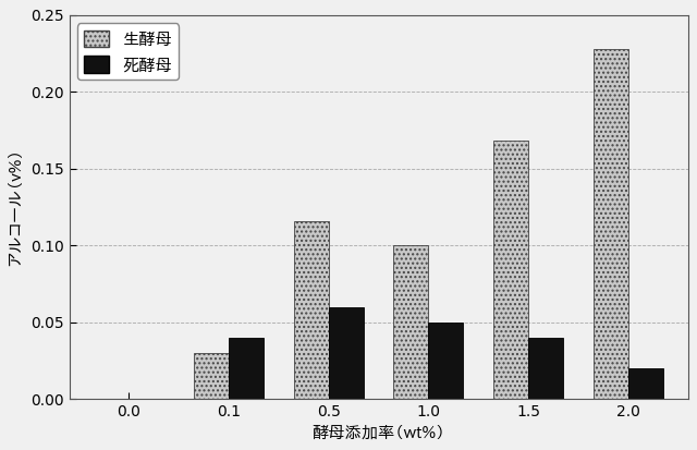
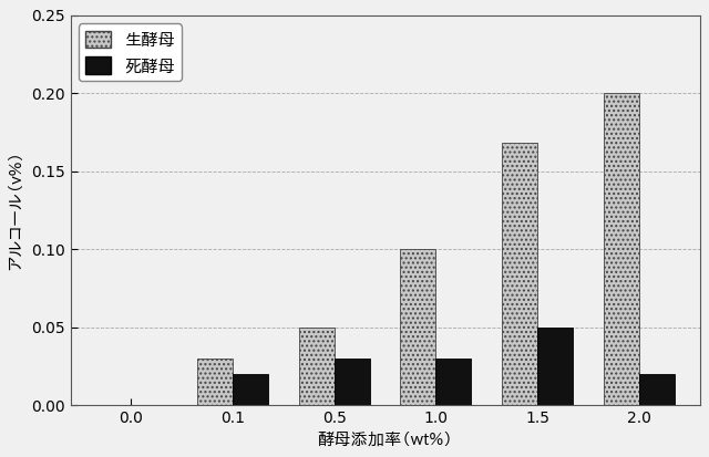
死酵母/0.1: 0.04 -> 0.02
生酵母/0.5: 0.116 -> 0.050
死酵母/0.5: 0.06 -> 0.03
死酵母/1.0: 0.05 -> 0.03
死酵母/1.5: 0.04 -> 0.05
生酵母/2.0: 0.228 -> 0.200
